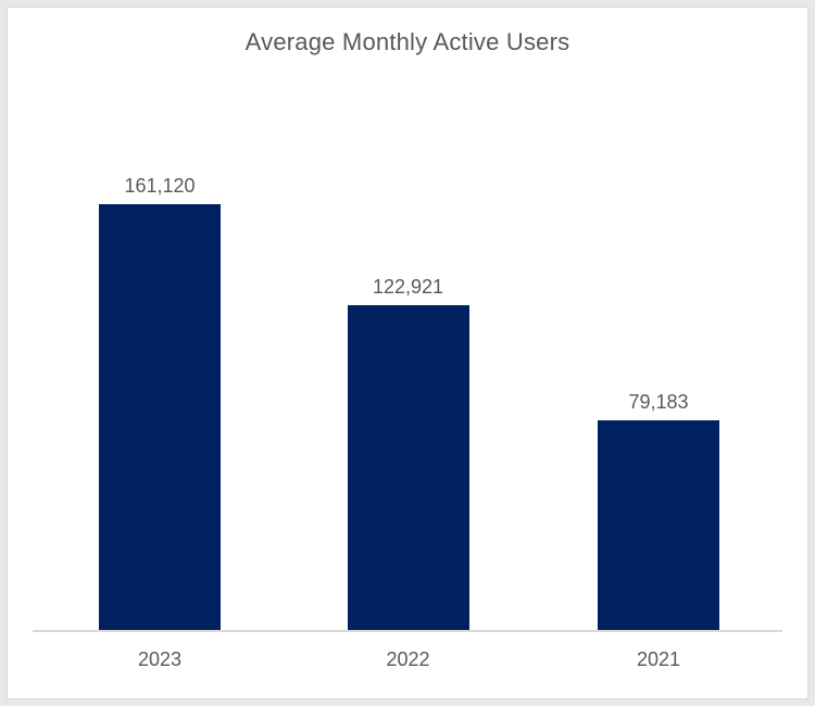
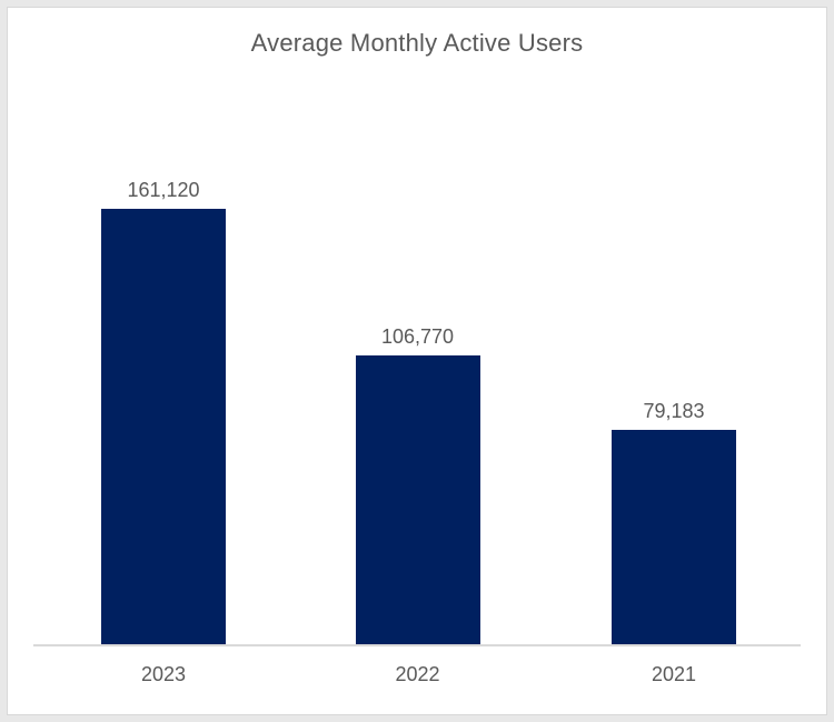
2022: 122,921 -> 106,770
